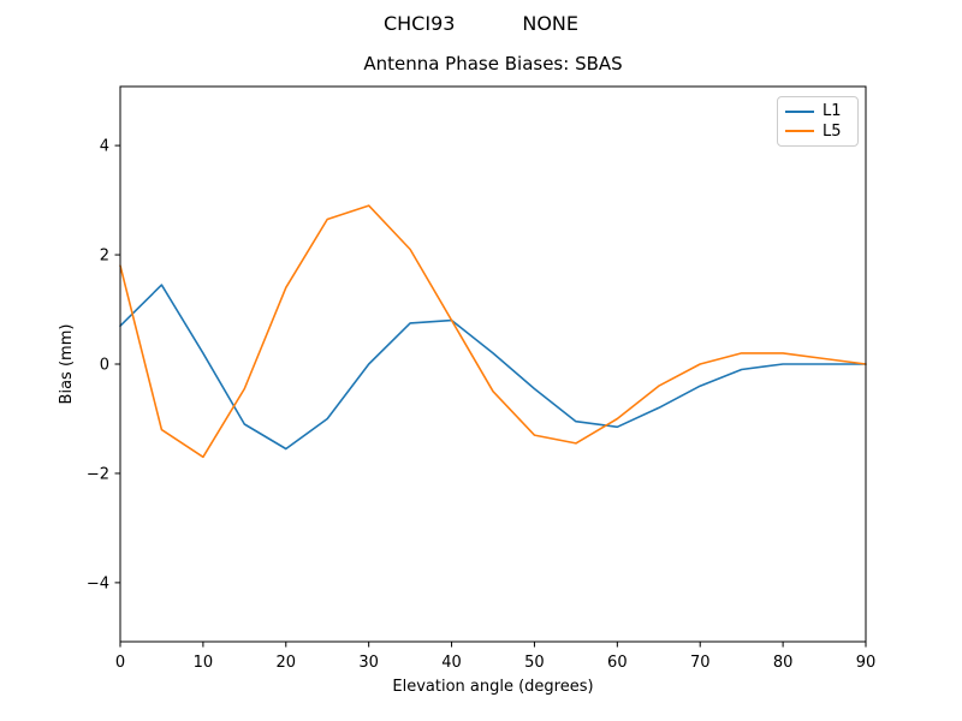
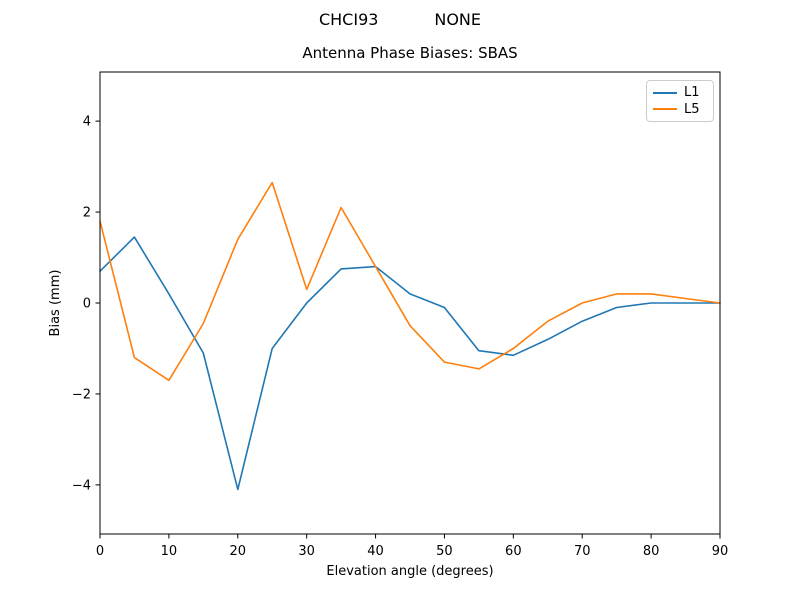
L1/20: -1.6 -> -4.1
L5/30: 2.9 -> 0.3
L1/50: -0.5 -> -0.1
